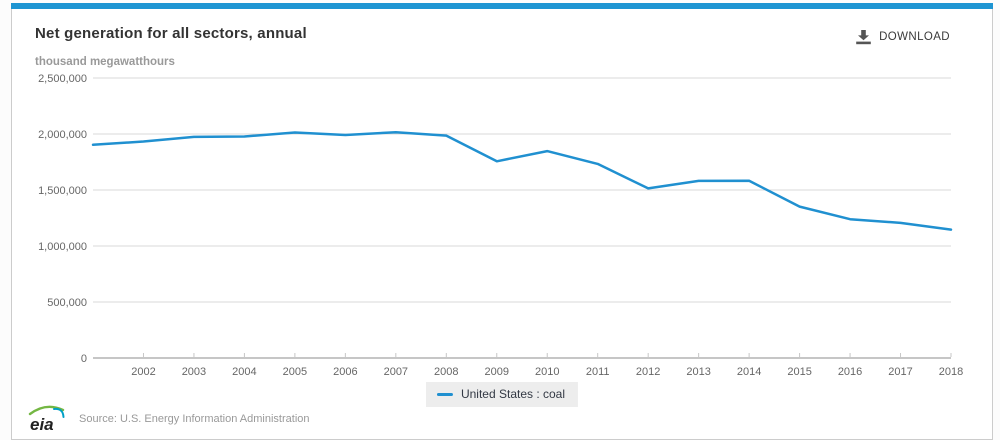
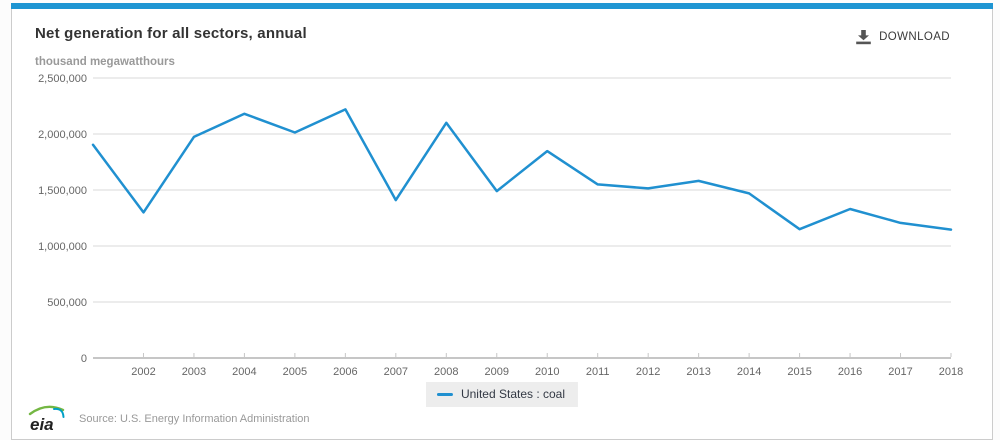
2002: 1930000 -> 1300000
2004: 1980000 -> 2180000
2006: 1990000 -> 2220000
2007: 2020000 -> 1410000
2008: 1990000 -> 2100000
2009: 1760000 -> 1490000
2011: 1730000 -> 1550000
2014: 1580000 -> 1470000
2015: 1350000 -> 1150000
2016: 1240000 -> 1330000
